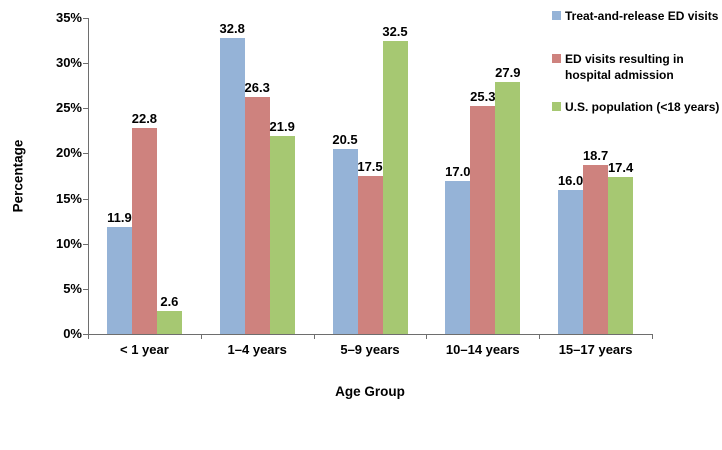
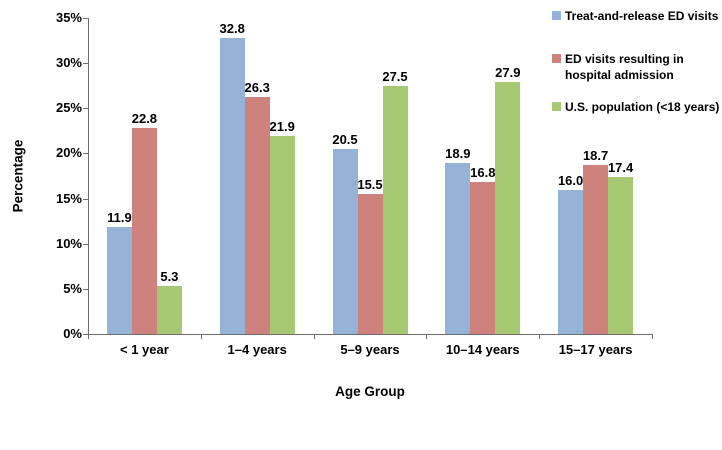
U.S. population (<18 years)/< 1 year: 2.6 -> 5.3
ED visits resulting in hospital admission/5–9 years: 17.5 -> 15.5
U.S. population (<18 years)/5–9 years: 32.5 -> 27.5
Treat-and-release ED visits/10–14 years: 17.0 -> 18.9
ED visits resulting in hospital admission/10–14 years: 25.3 -> 16.8
